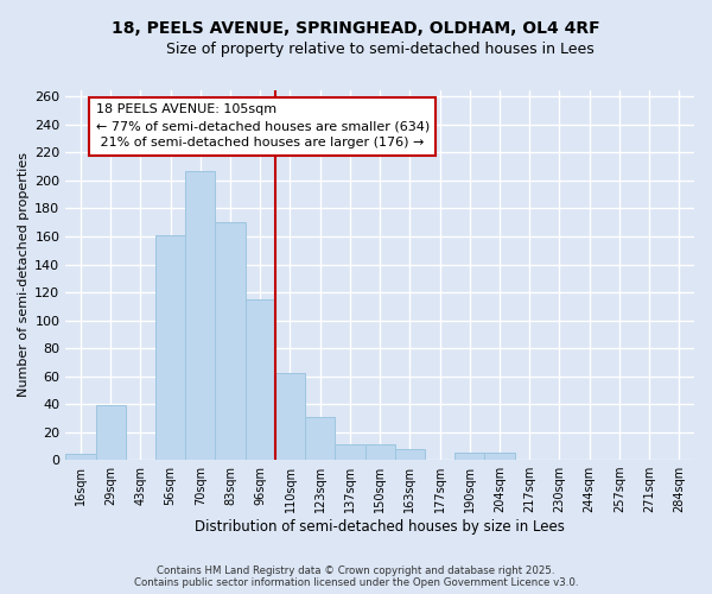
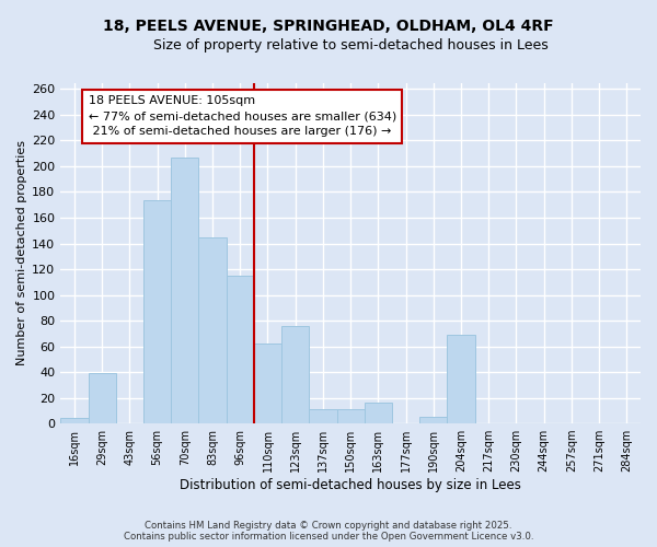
56sqm: 161 -> 174
83sqm: 170 -> 145
123sqm: 31 -> 76
163sqm: 8 -> 16
204sqm: 5 -> 69
